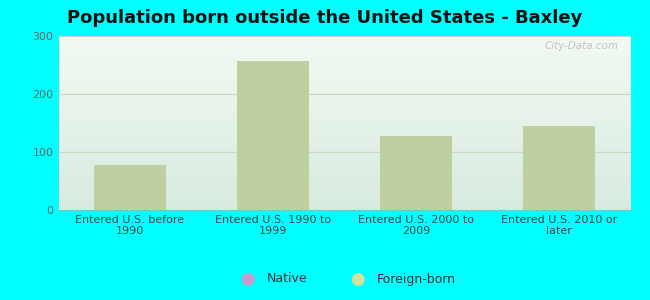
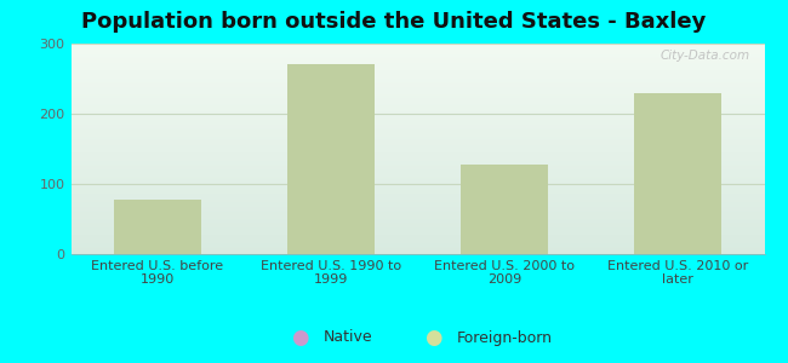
Entered U.S. 1990 to 1999: 257 -> 270
Entered U.S. 2010 or later: 145 -> 230
